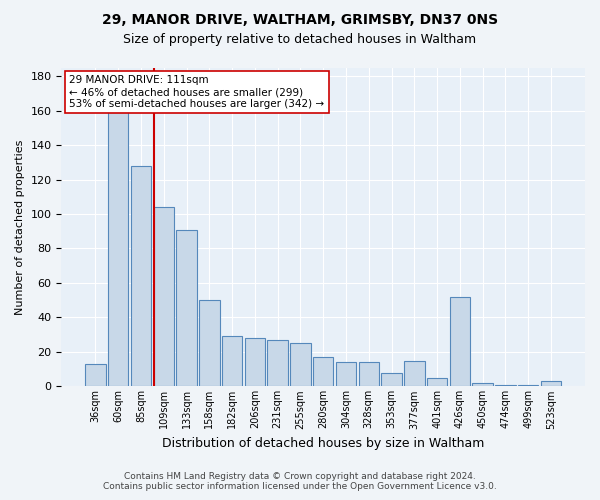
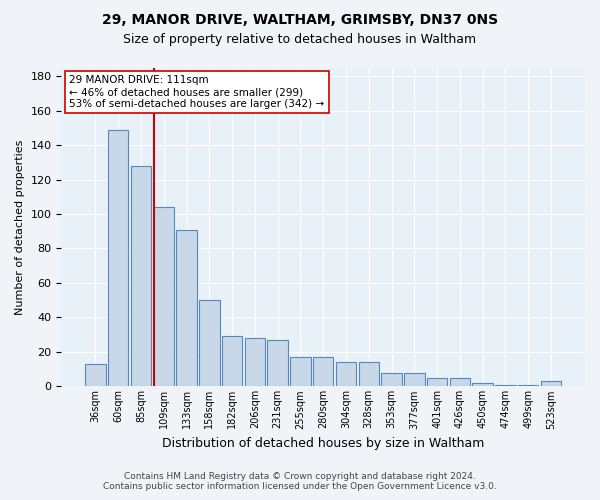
60sqm: 160 -> 149
255sqm: 25 -> 17
377sqm: 15 -> 8
426sqm: 52 -> 5
